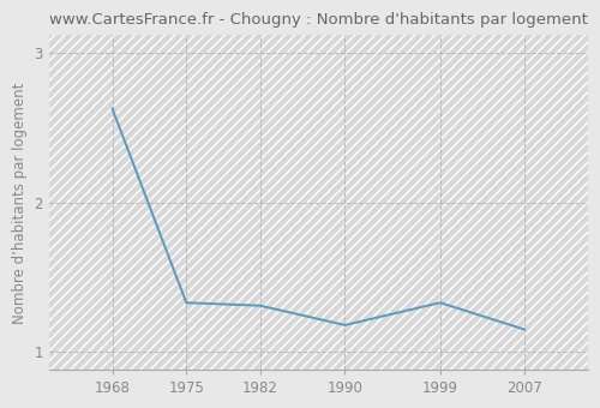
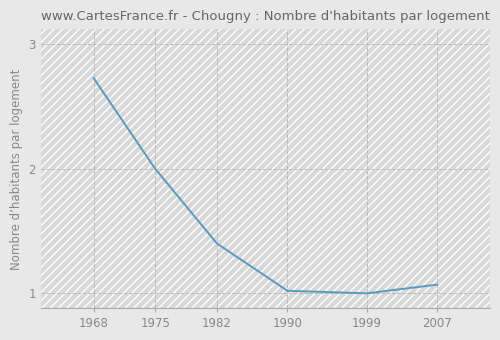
1968: 2.63 -> 2.73
1975: 1.33 -> 2.00
1982: 1.31 -> 1.40
1990: 1.18 -> 1.02
1999: 1.33 -> 1.00
2007: 1.15 -> 1.07
